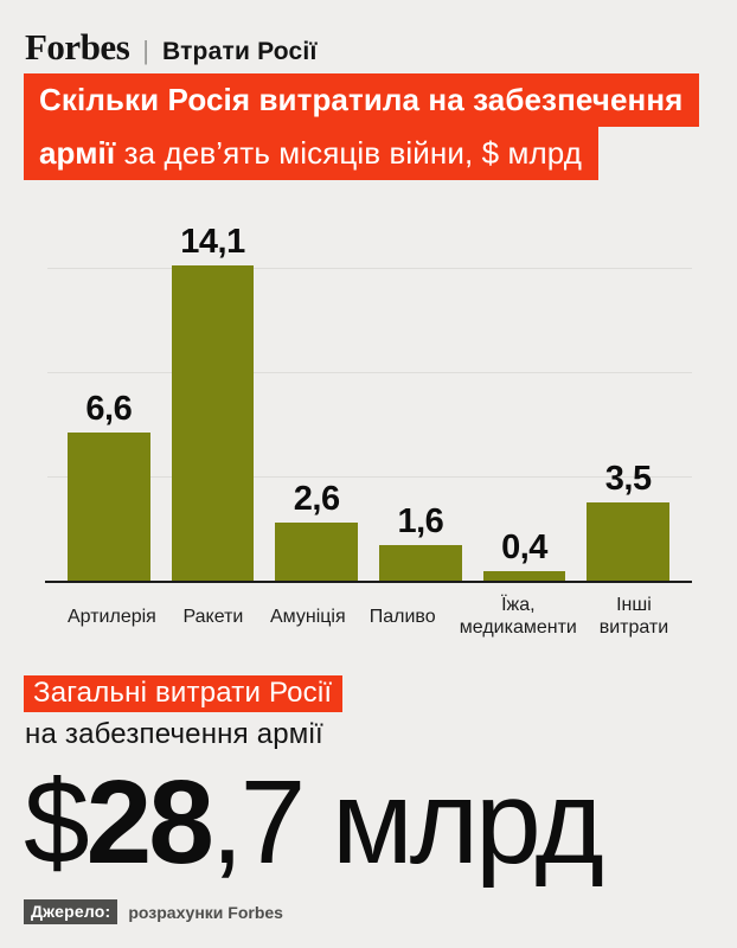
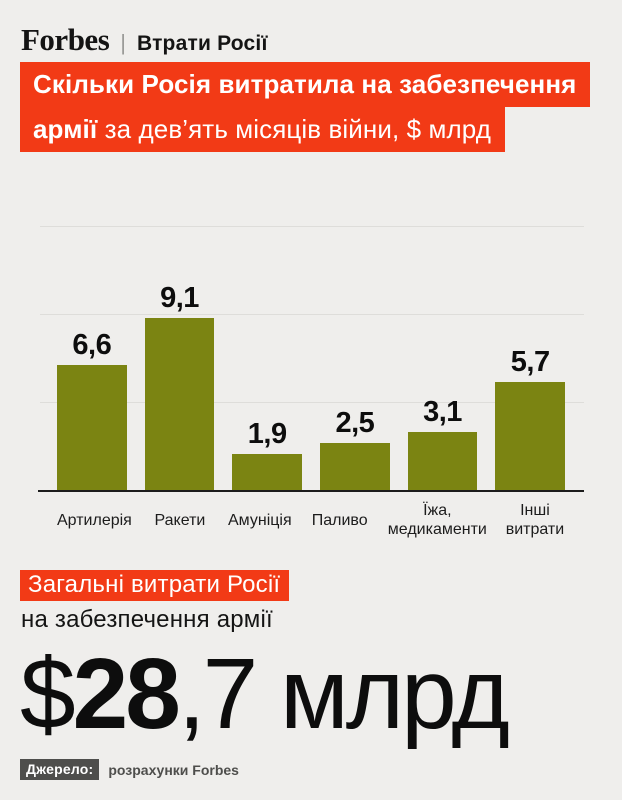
Ракети: 14,1 -> 9,1
Амуніція: 2,6 -> 1,9
Паливо: 1,6 -> 2,5
Їжа, медикаменти: 0,4 -> 3,1
Інші витрати: 3,5 -> 5,7
